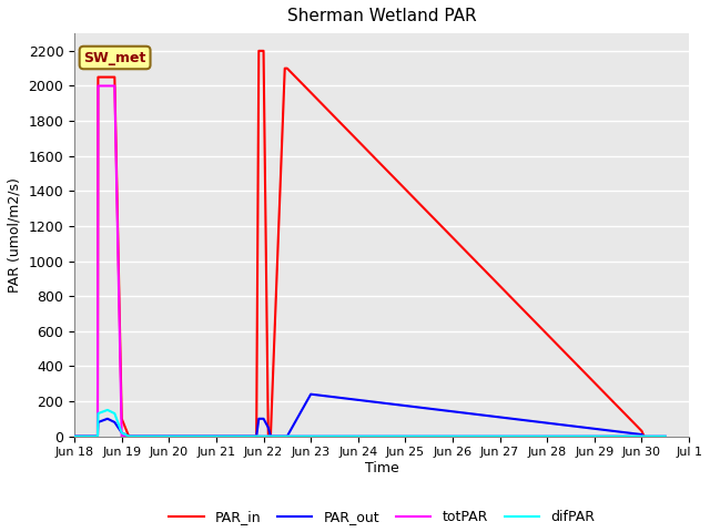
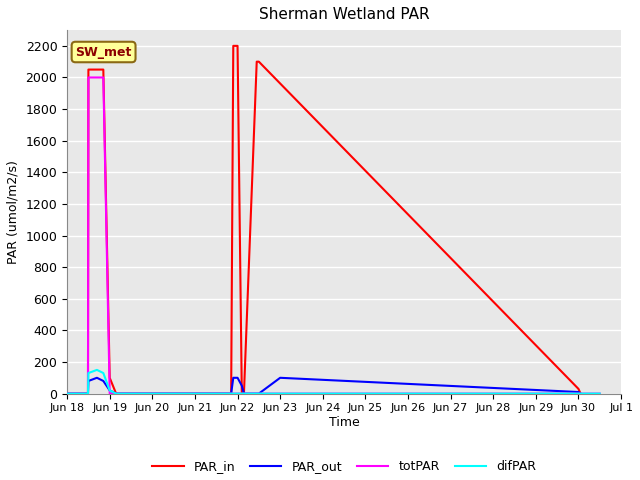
PAR_out/Jun 23: 240 -> 100
